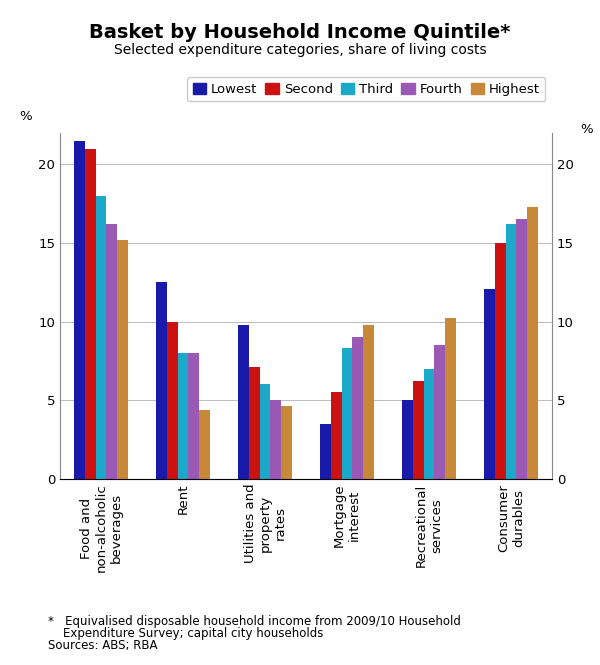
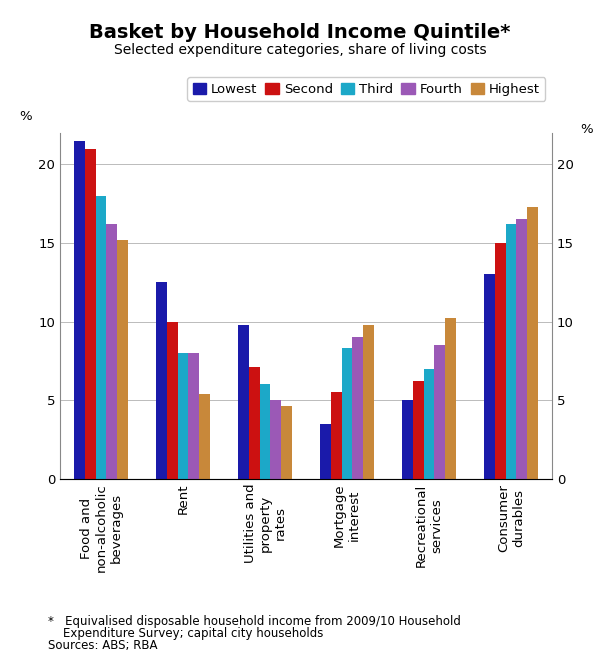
Highest/Rent: 4.4 -> 5.4
Lowest/Consumer durables: 12.1 -> 13.0
